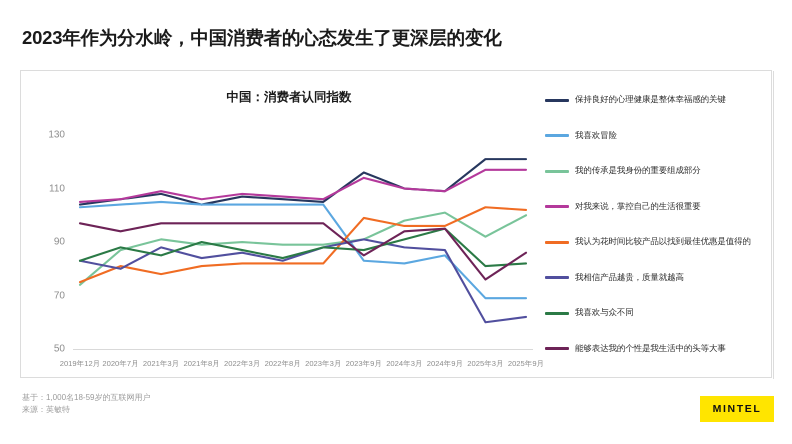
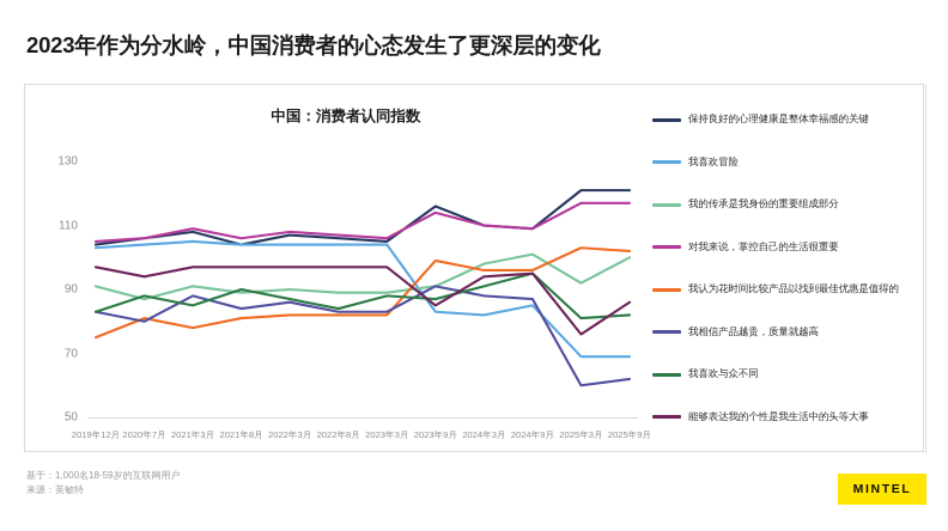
我的传承是我身份的重要组成部分/2019年12月: 74 -> 91
我相信产品越贵，质量就越高/2023年3月: 88 -> 83
